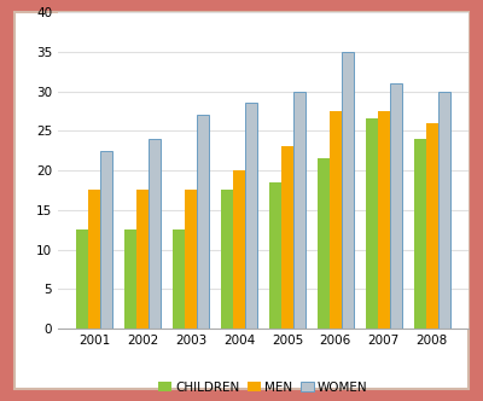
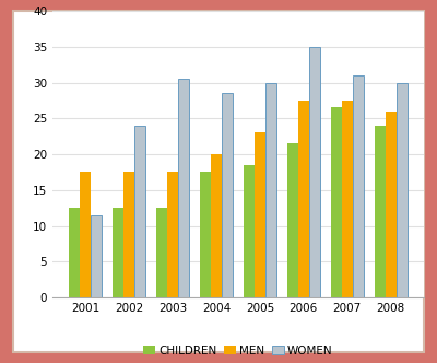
WOMEN/2001: 22.5 -> 11.4
WOMEN/2003: 27.0 -> 30.6
